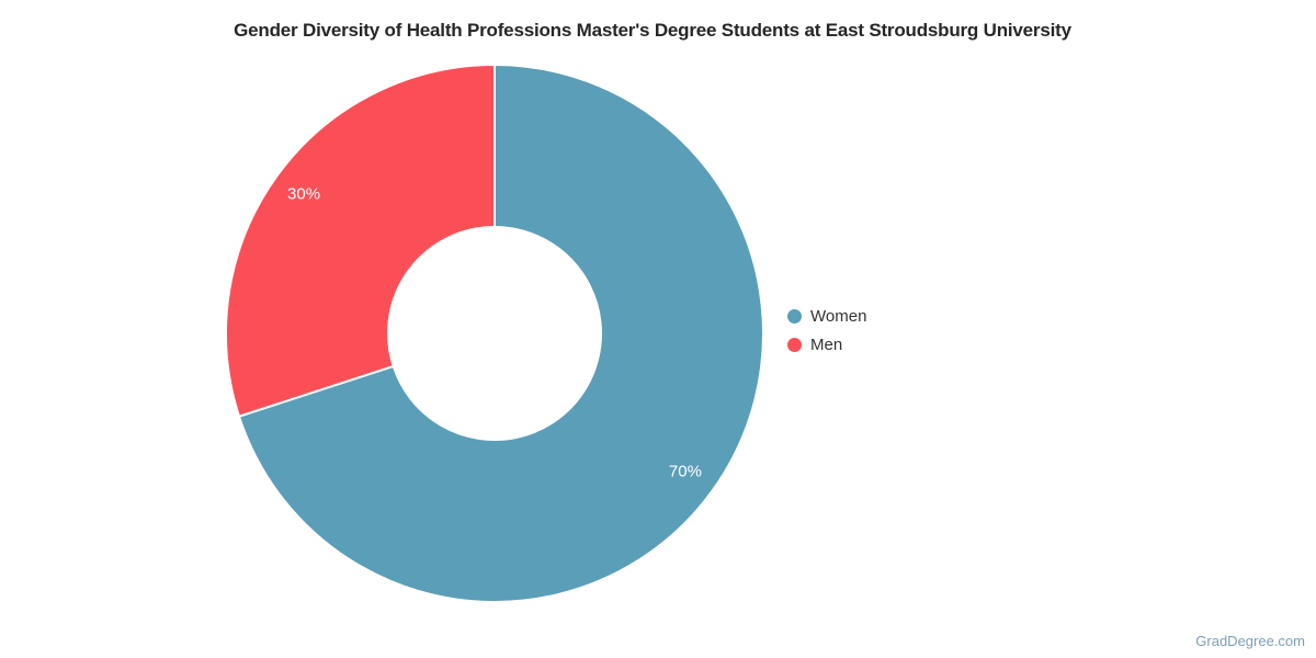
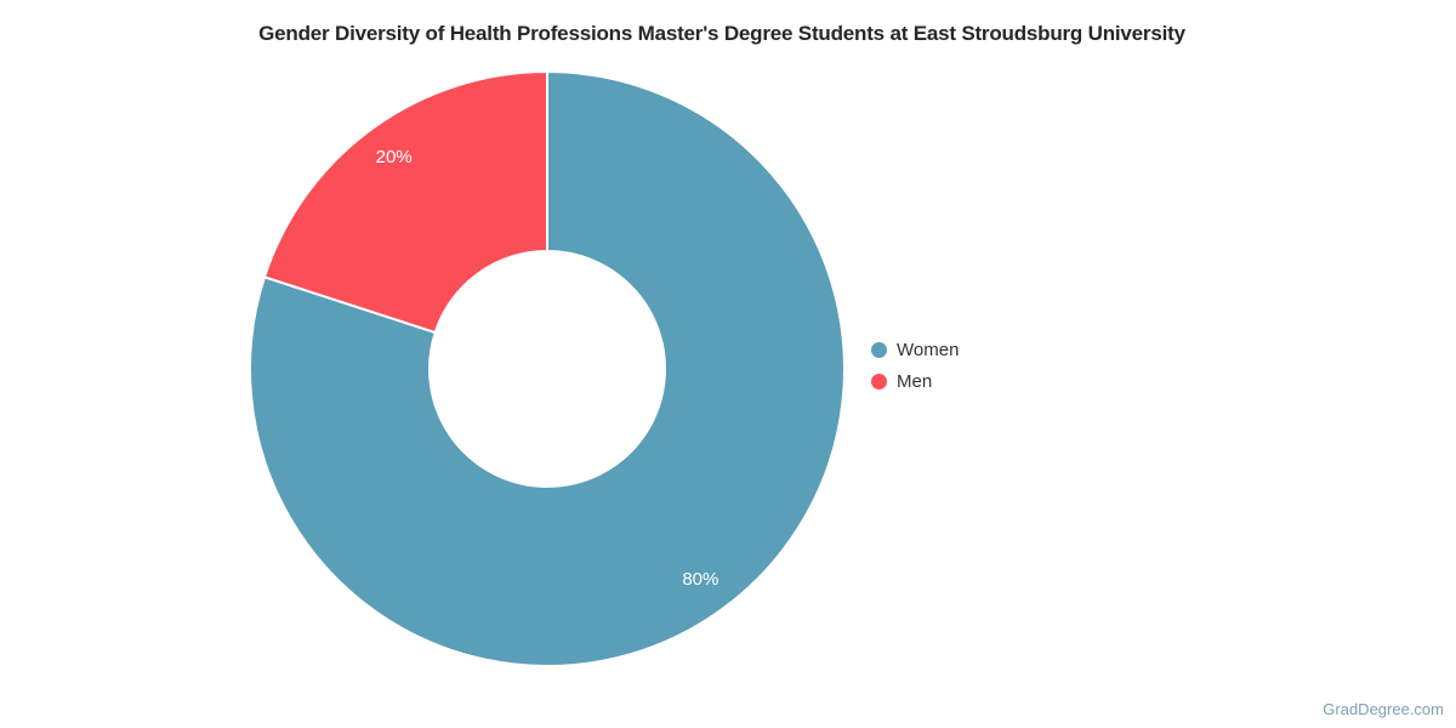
Women: 70% -> 80%
Men: 30% -> 20%
